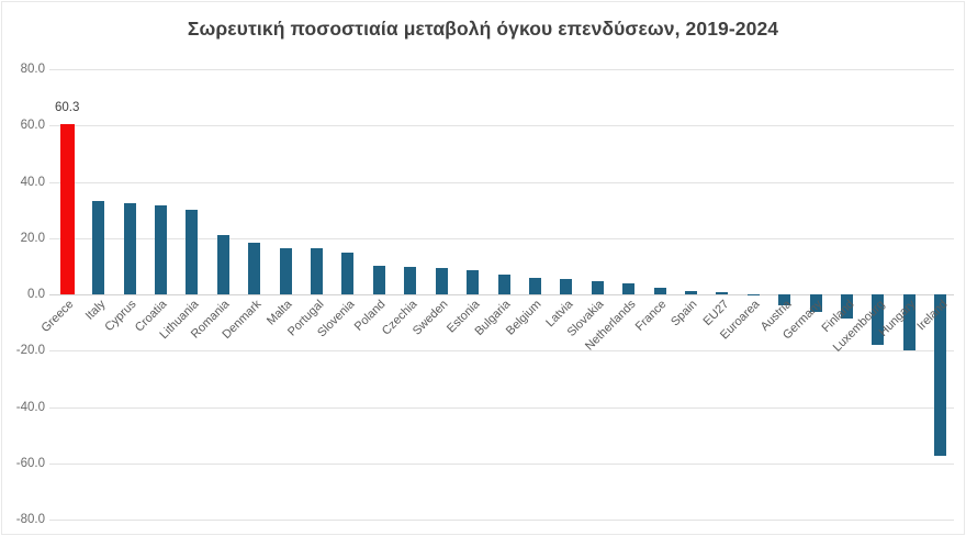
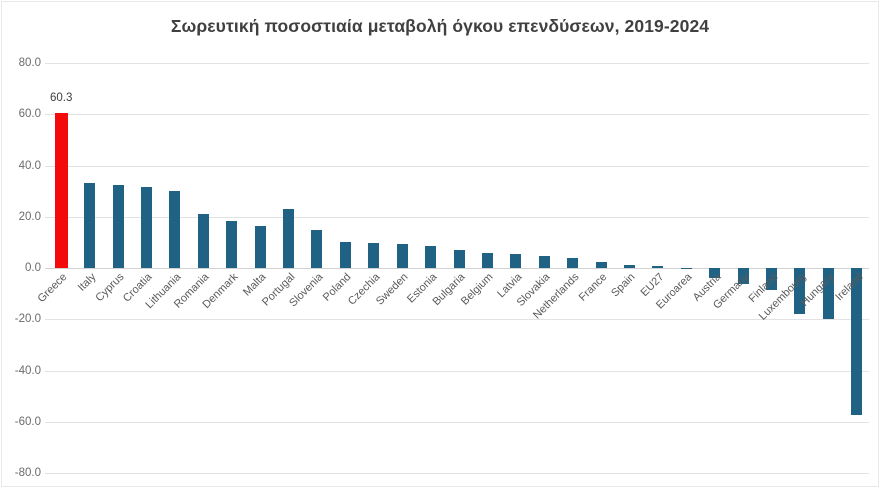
Portugal: 16 -> 23
